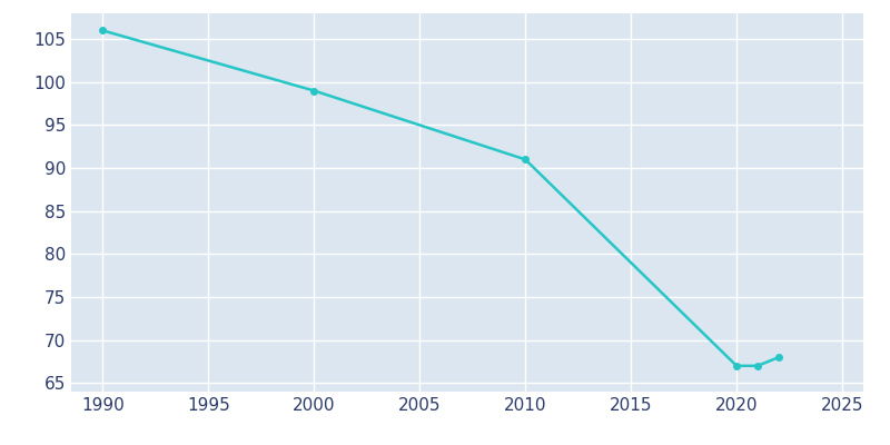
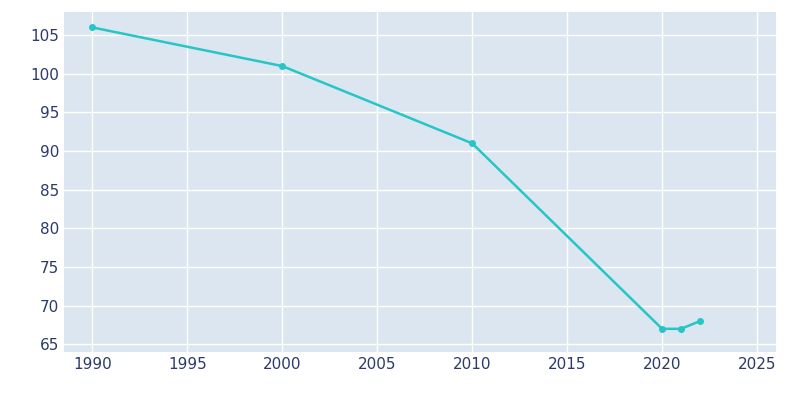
2000: 99 -> 101
